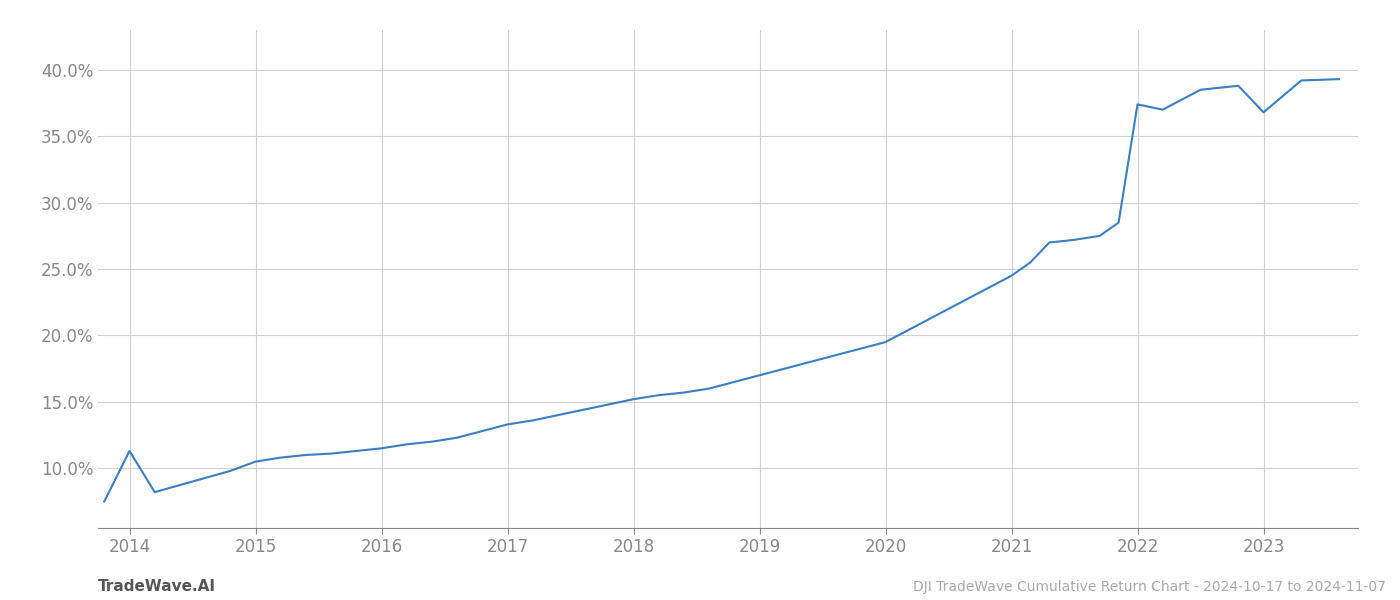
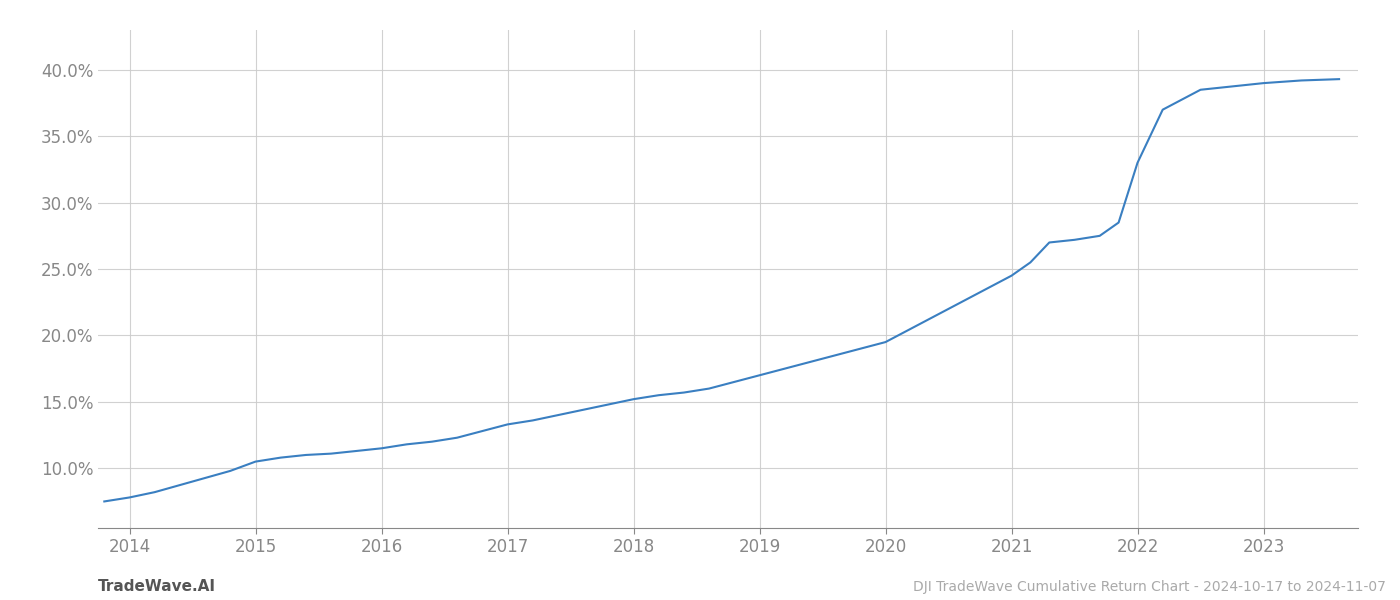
2014: 11.3% -> 7.8%
2022: 37.4% -> 33.0%
2023: 36.8% -> 39.0%
